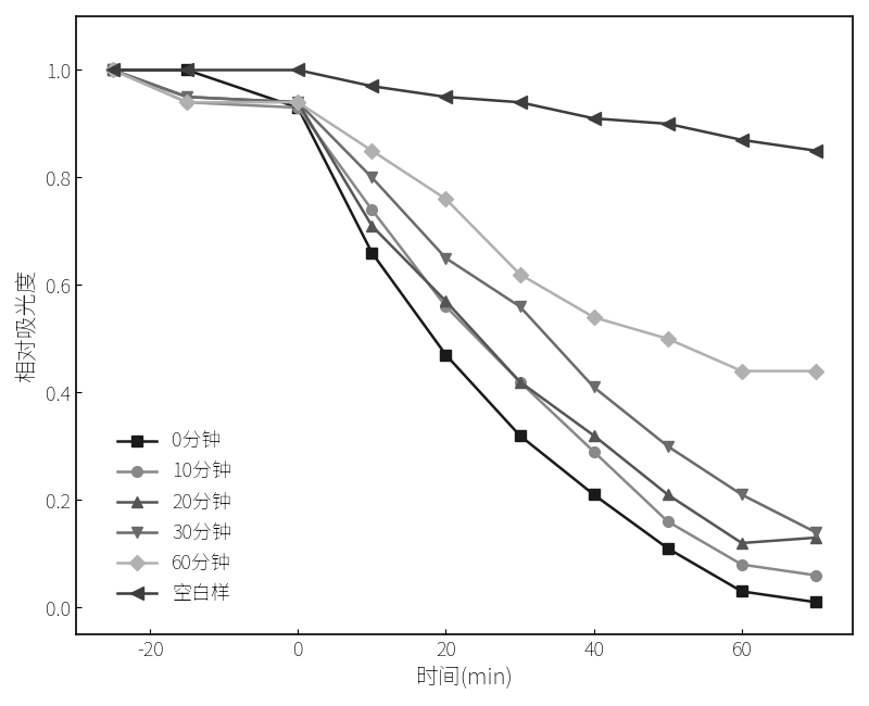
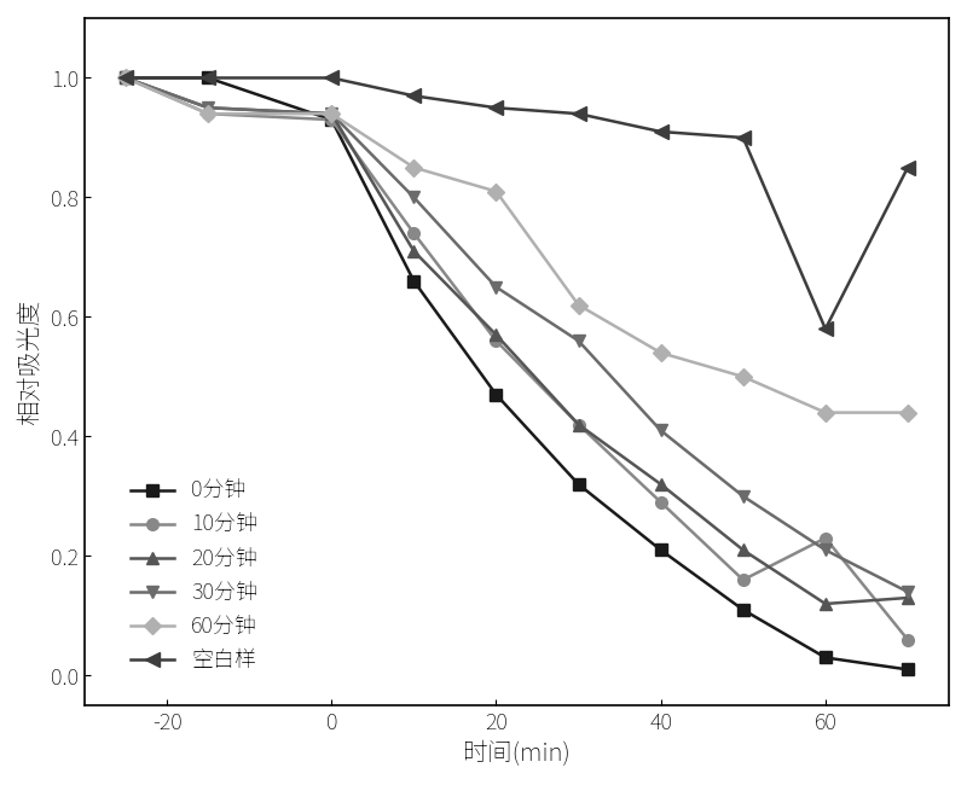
60分钟/20: 0.76 -> 0.81
10分钟/60: 0.08 -> 0.23
空白样/60: 0.87 -> 0.58
